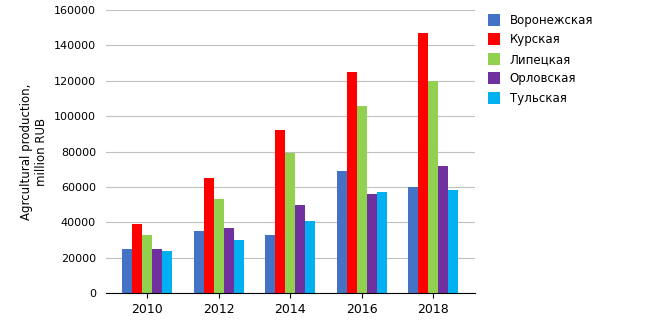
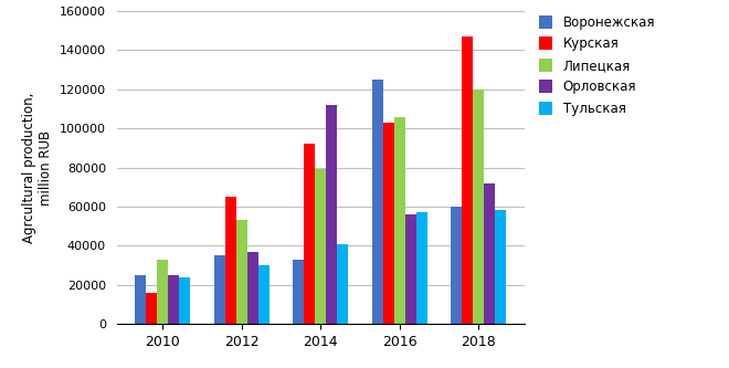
Курская/2010: 39000 -> 16000
Орловская/2014: 50000 -> 112000
Воронежская/2016: 69000 -> 125000
Курская/2016: 125000 -> 103000
